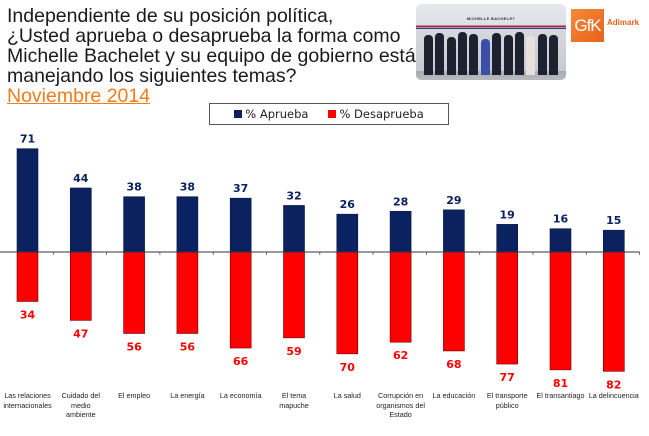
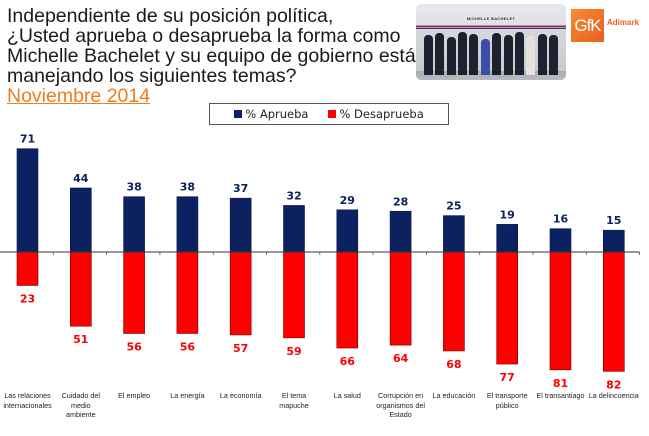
% Desaprueba/Las relaciones internacionales: 34 -> 23
% Desaprueba/Cuidado del medio ambiente: 47 -> 51
% Desaprueba/La economía: 66 -> 57
% Aprueba/La salud: 26 -> 29
% Desaprueba/La salud: 70 -> 66
% Desaprueba/Corrupción en organismos del Estado: 62 -> 64
% Aprueba/La educación: 29 -> 25
